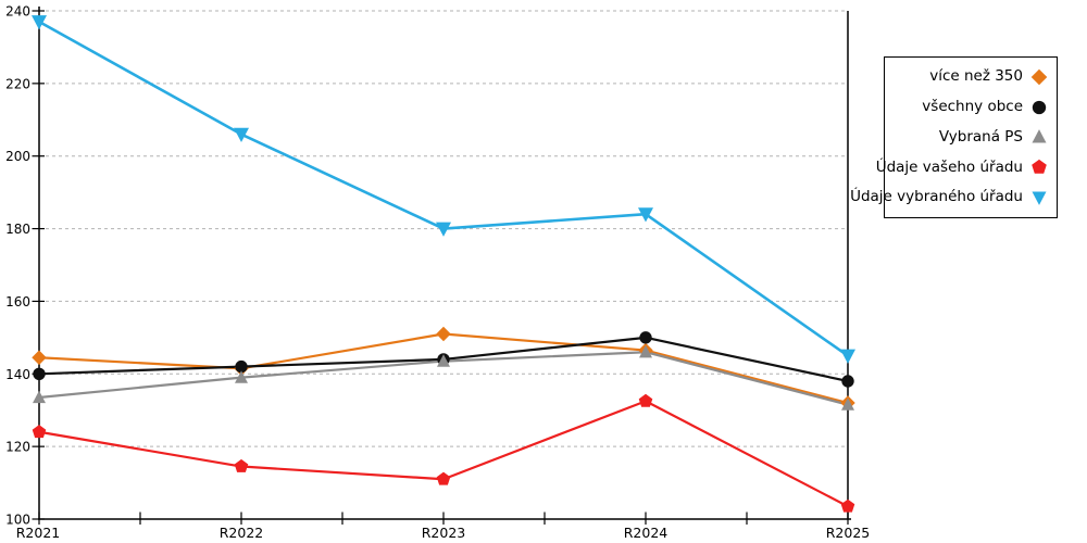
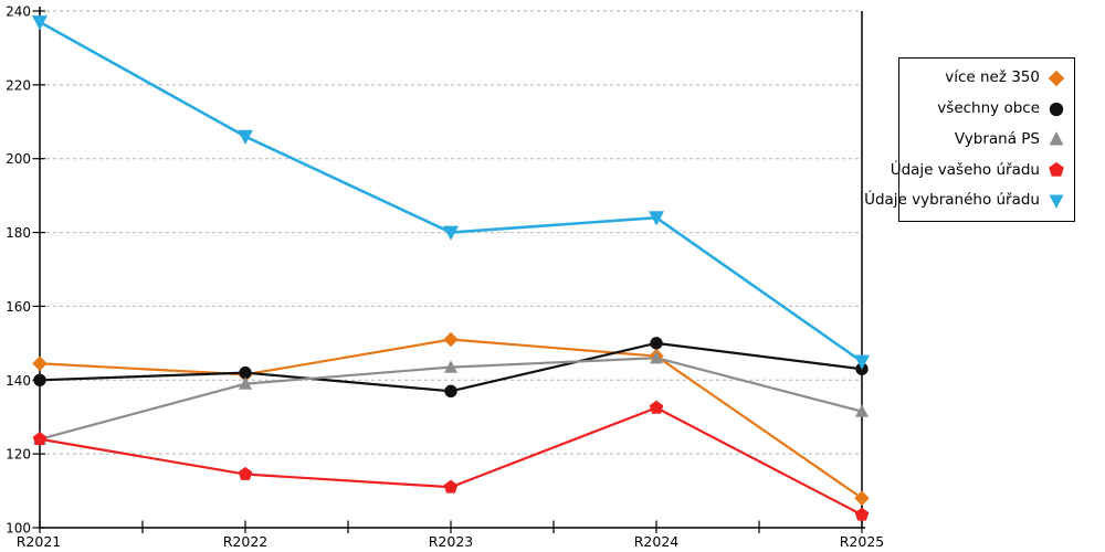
Vybraná PS/R2021: 134 -> 124
všechny obce/R2023: 144 -> 137
více než 350/R2025: 132 -> 108
všechny obce/R2025: 138 -> 143
